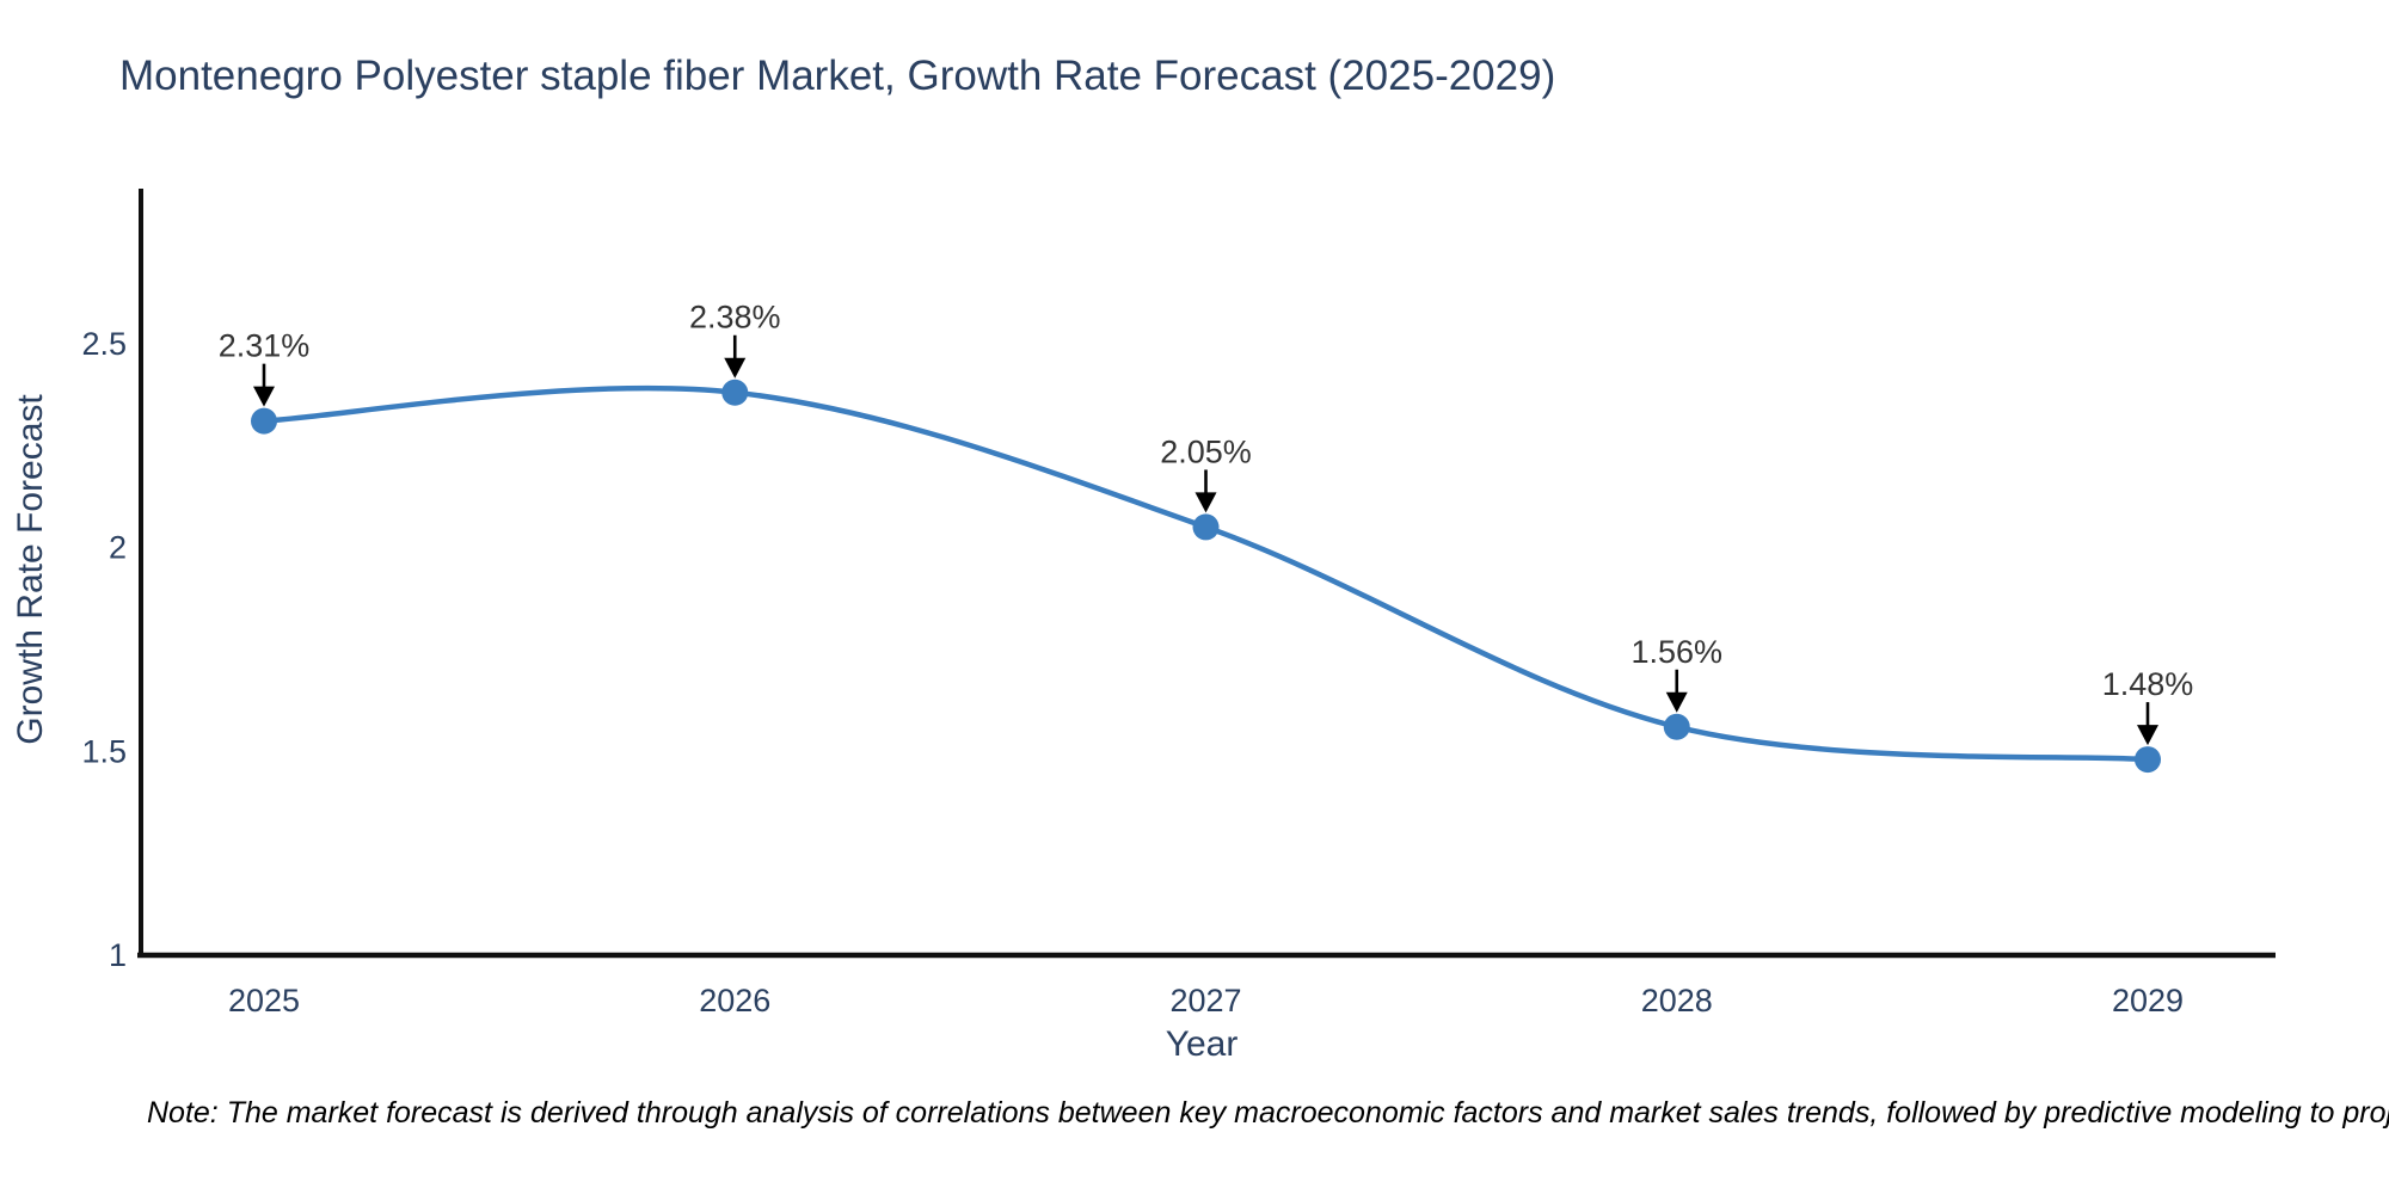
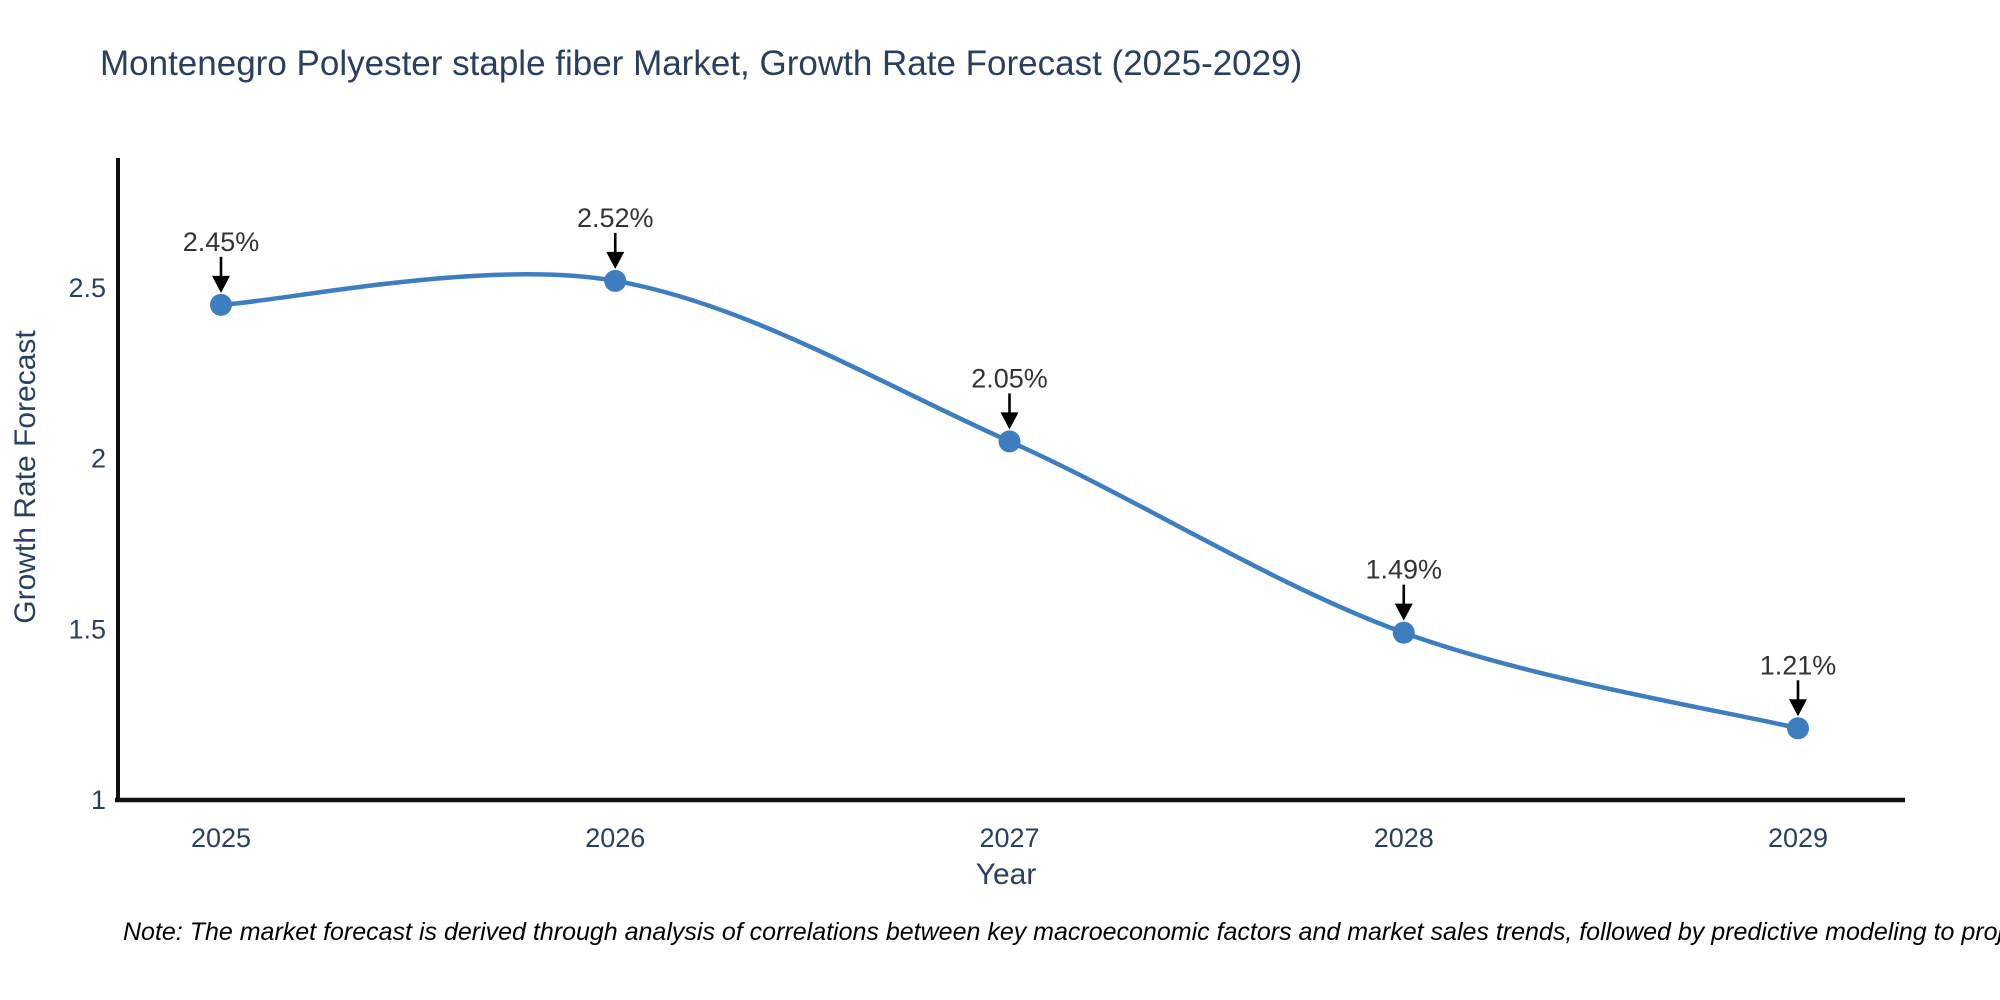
2025: 2.31% -> 2.45%
2026: 2.38% -> 2.52%
2028: 1.56% -> 1.49%
2029: 1.48% -> 1.21%
